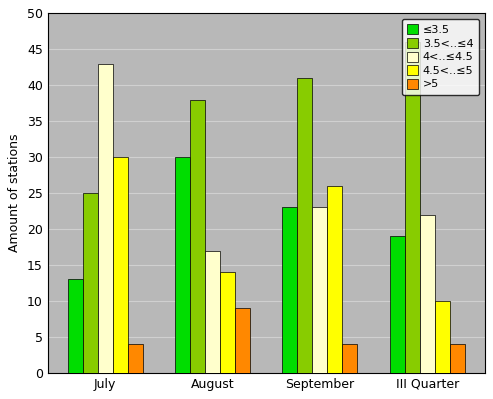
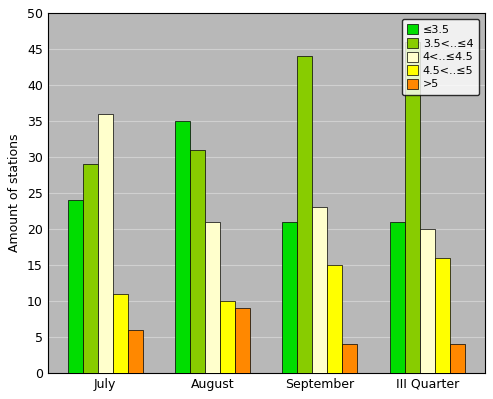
≤3.5/July: 13 -> 24
3.5<..≤4/July: 25 -> 29
4<..≤4.5/July: 43 -> 36
4.5<..≤5/July: 30 -> 11
>5/July: 4 -> 6
≤3.5/August: 30 -> 35
3.5<..≤4/August: 38 -> 31
4<..≤4.5/August: 17 -> 21
4.5<..≤5/August: 14 -> 10
≤3.5/September: 23 -> 21
3.5<..≤4/September: 41 -> 44
4.5<..≤5/September: 26 -> 15
≤3.5/III Quarter: 19 -> 21
4<..≤4.5/III Quarter: 22 -> 20
4.5<..≤5/III Quarter: 10 -> 16
